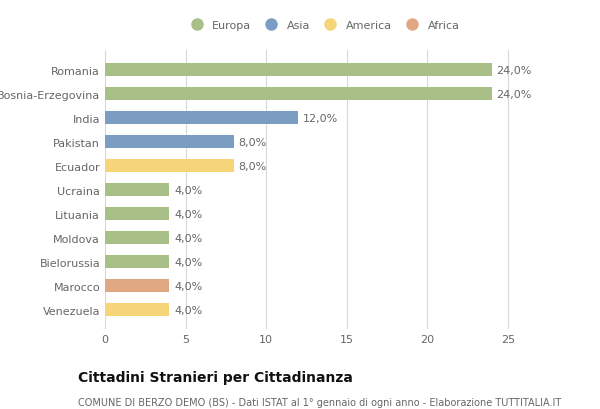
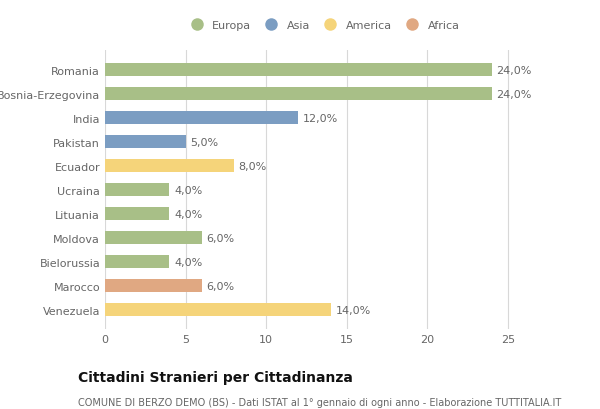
Pakistan: 8,0% -> 5,0%
Moldova: 4,0% -> 6,0%
Marocco: 4,0% -> 6,0%
Venezuela: 4,0% -> 14,0%
